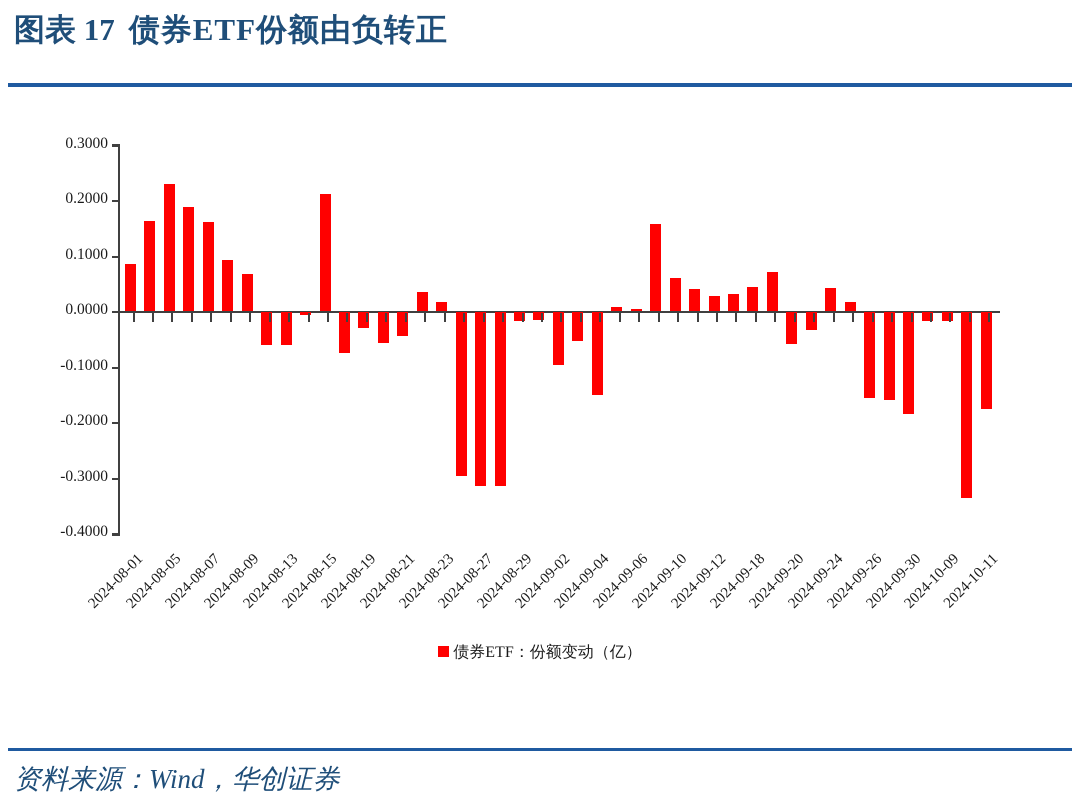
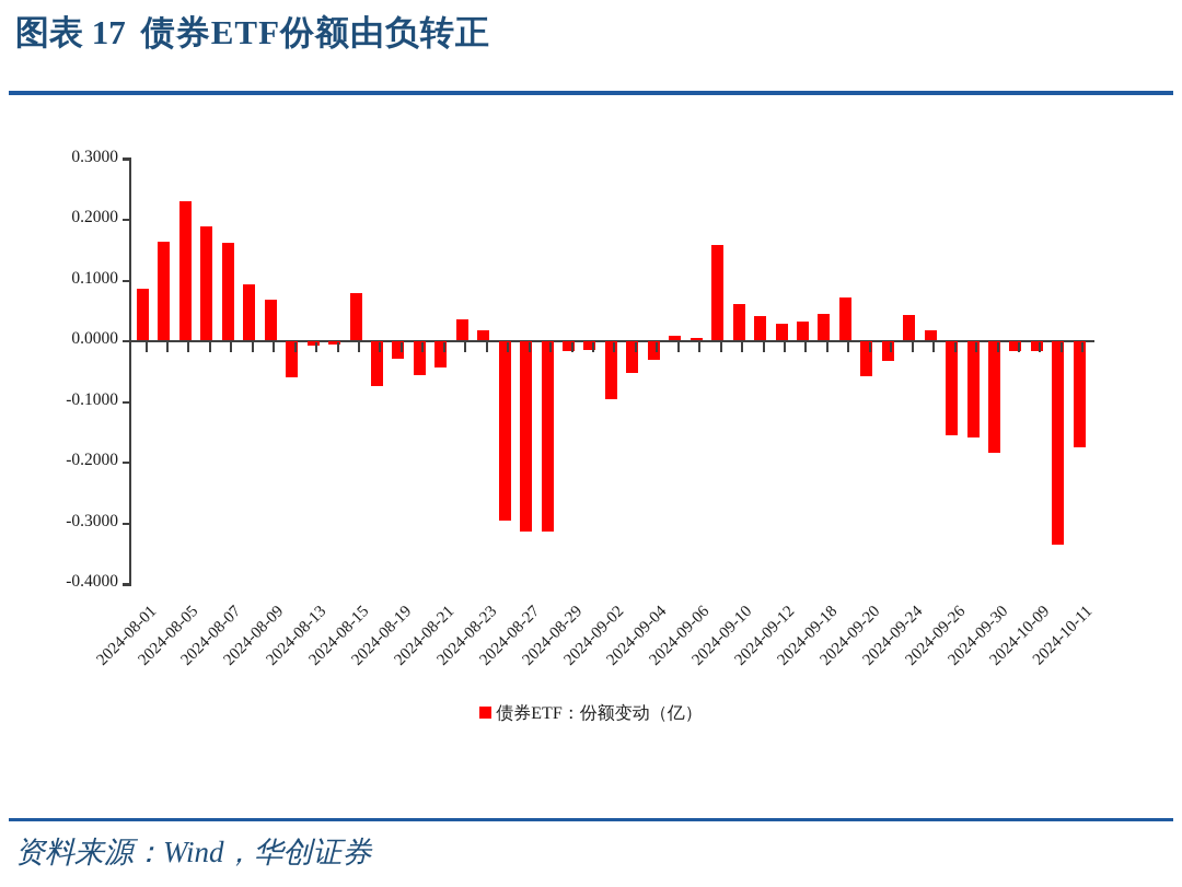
2024-08-13: -0.06 -> -0.01
2024-08-15: 0.21 -> 0.08
2024-09-04: -0.15 -> -0.03
